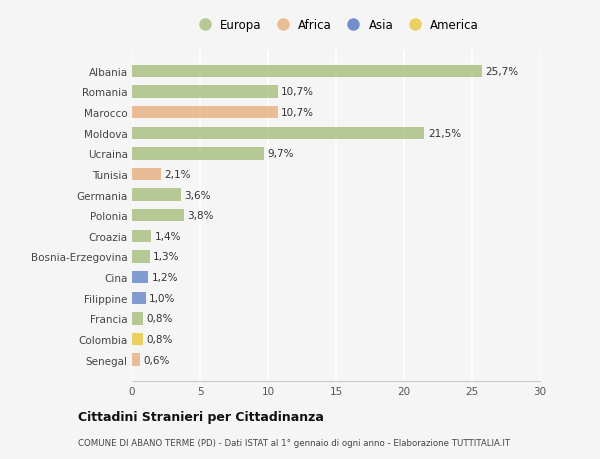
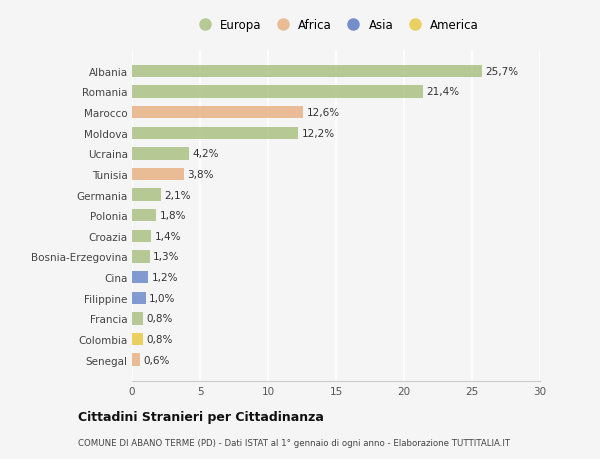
Romania: 10,7% -> 21,4%
Marocco: 10,7% -> 12,6%
Moldova: 21,5% -> 12,2%
Ucraina: 9,7% -> 4,2%
Tunisia: 2,1% -> 3,8%
Germania: 3,6% -> 2,1%
Polonia: 3,8% -> 1,8%
